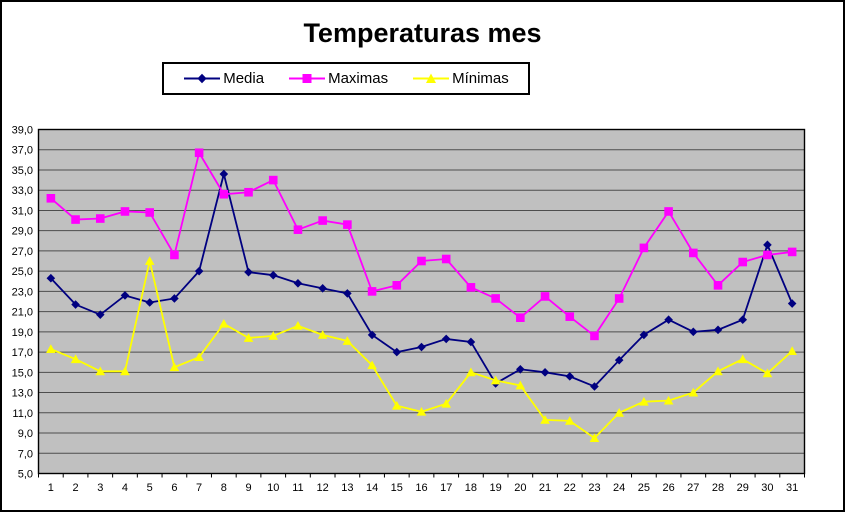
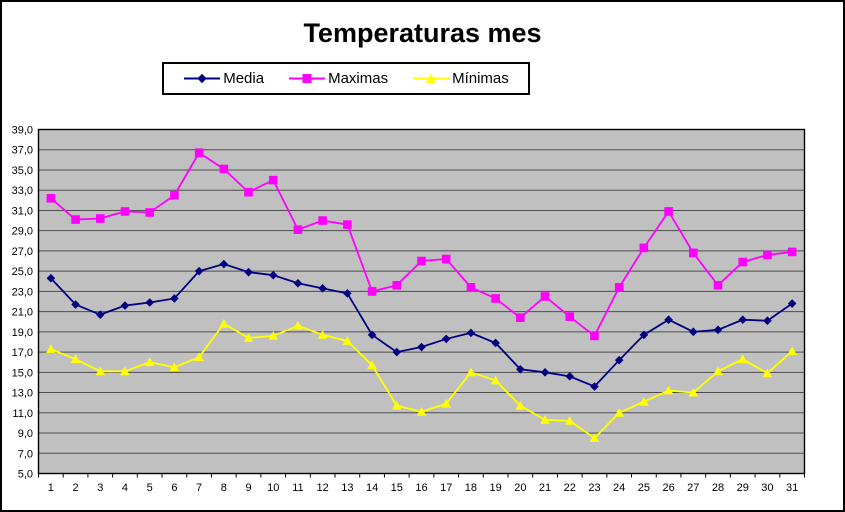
Media/4: 22,6 -> 21,6
Mínimas/5: 26,0 -> 16,0
Maximas/6: 26,6 -> 32,5
Media/8: 34,6 -> 25,7
Maximas/8: 32,6 -> 35,1
Media/18: 18,0 -> 18,9
Media/19: 13,9 -> 17,9
Mínimas/20: 13,7 -> 11,7
Maximas/24: 22,3 -> 23,4
Mínimas/26: 12,2 -> 13,2
Media/30: 27,6 -> 20,1
